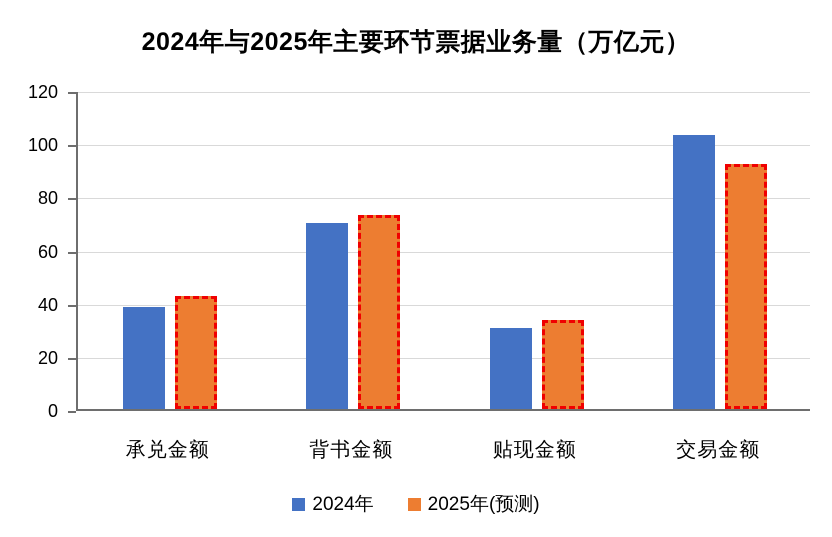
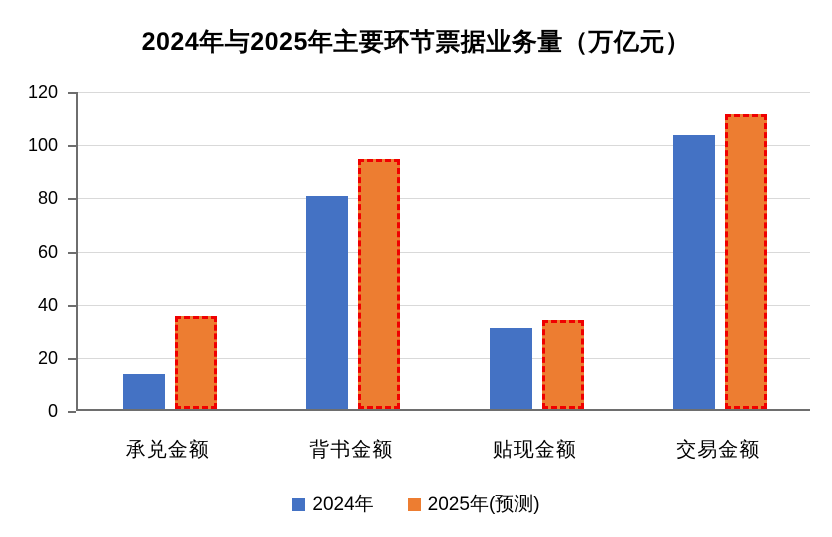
2024年/承兑金额: 38 -> 13
2025年(预测)/承兑金额: 42 -> 35
2024年/背书金额: 70 -> 80
2025年(预测)/背书金额: 73 -> 94
2025年(预测)/交易金额: 92 -> 111
